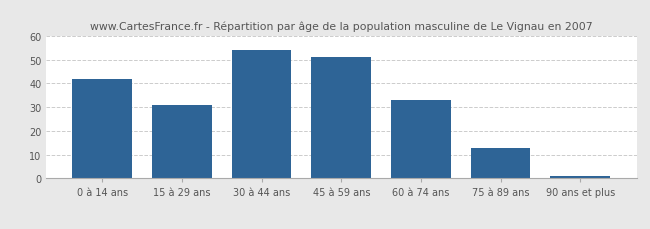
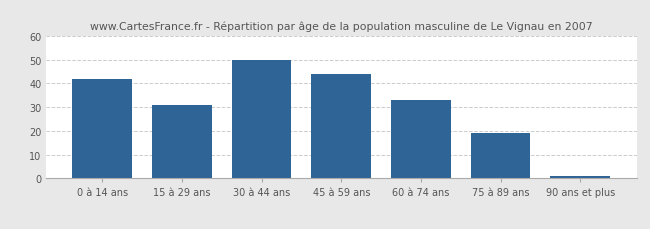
30 à 44 ans: 54 -> 50
45 à 59 ans: 51 -> 44
75 à 89 ans: 13 -> 19
